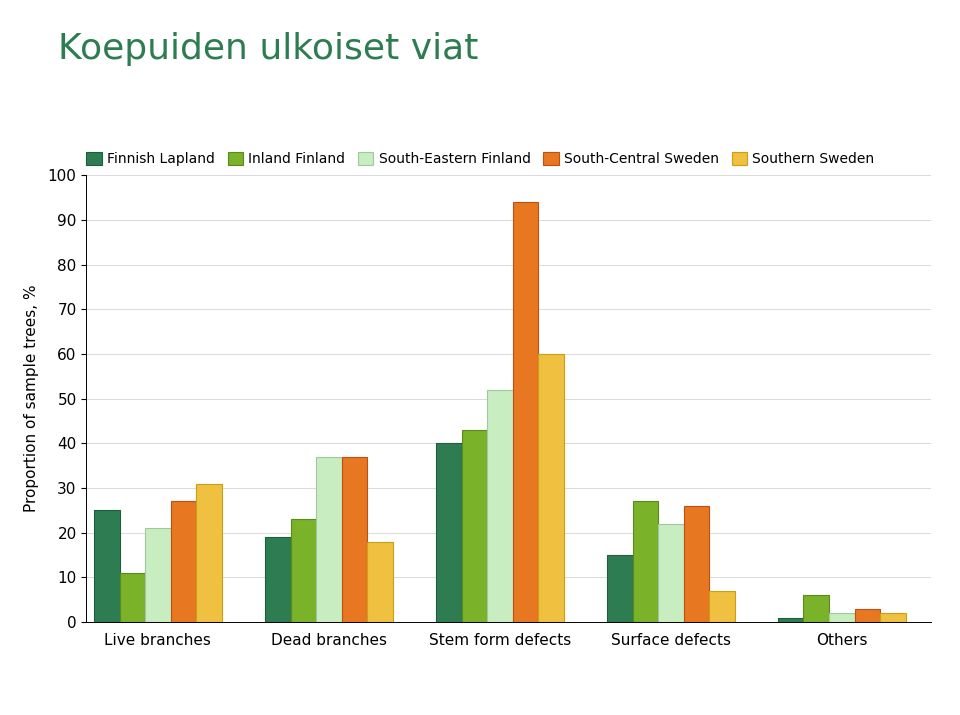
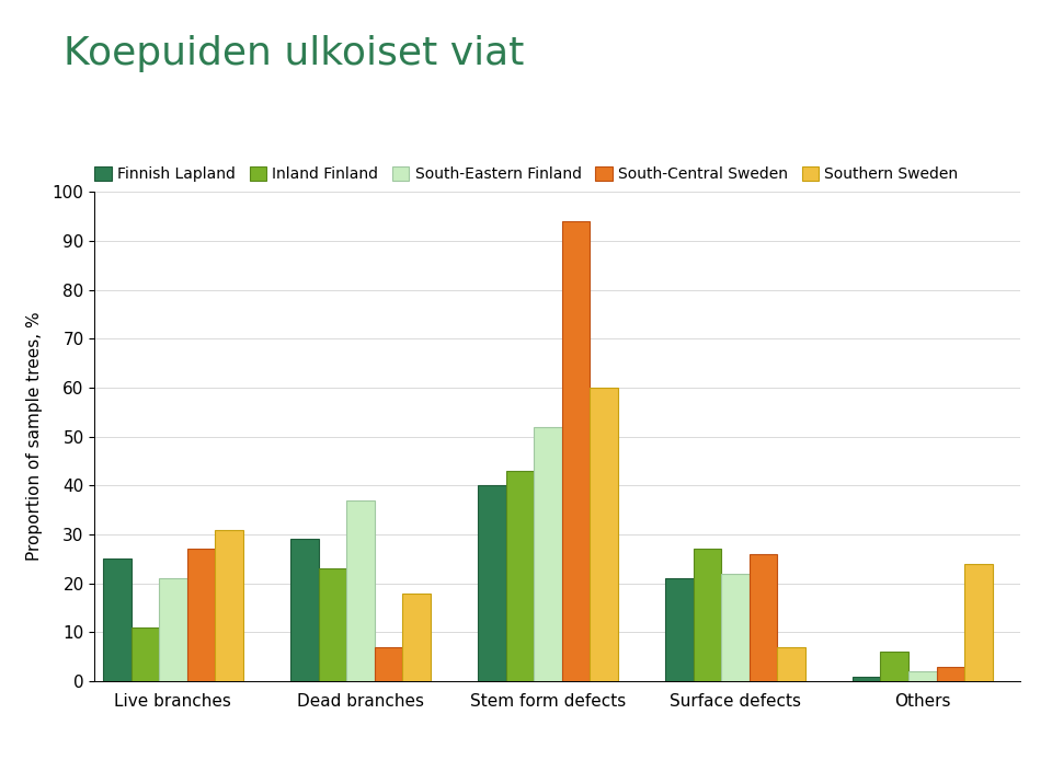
Finnish Lapland/Dead branches: 19 -> 29
South-Central Sweden/Dead branches: 37 -> 7
Finnish Lapland/Surface defects: 15 -> 21
Southern Sweden/Others: 2 -> 24
